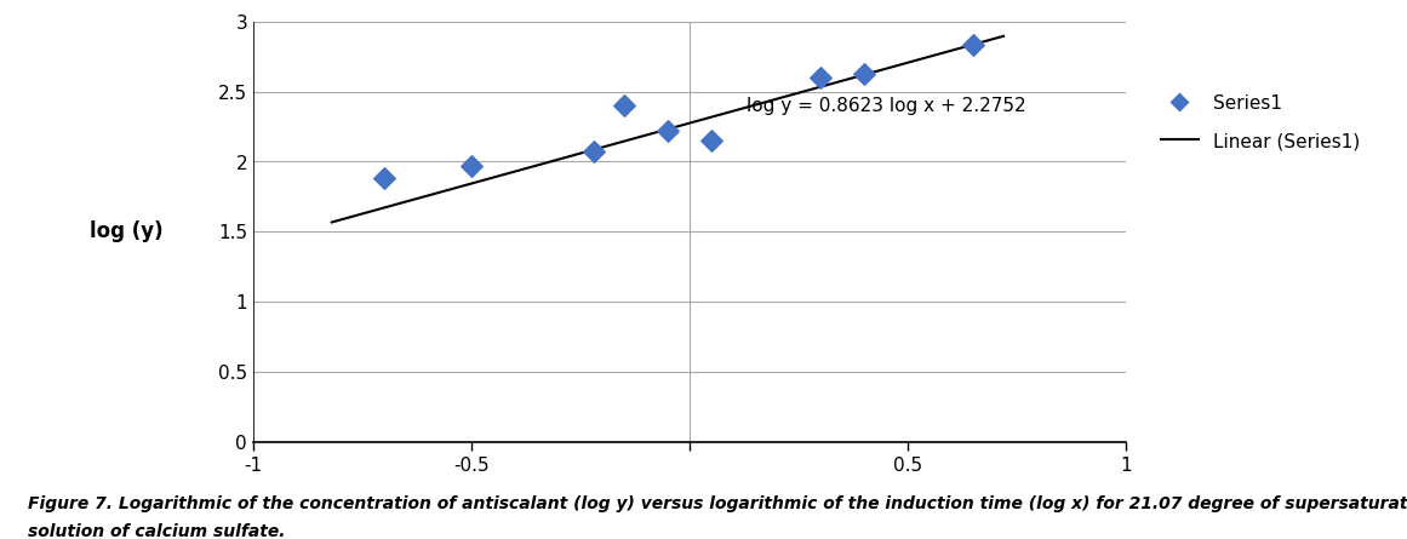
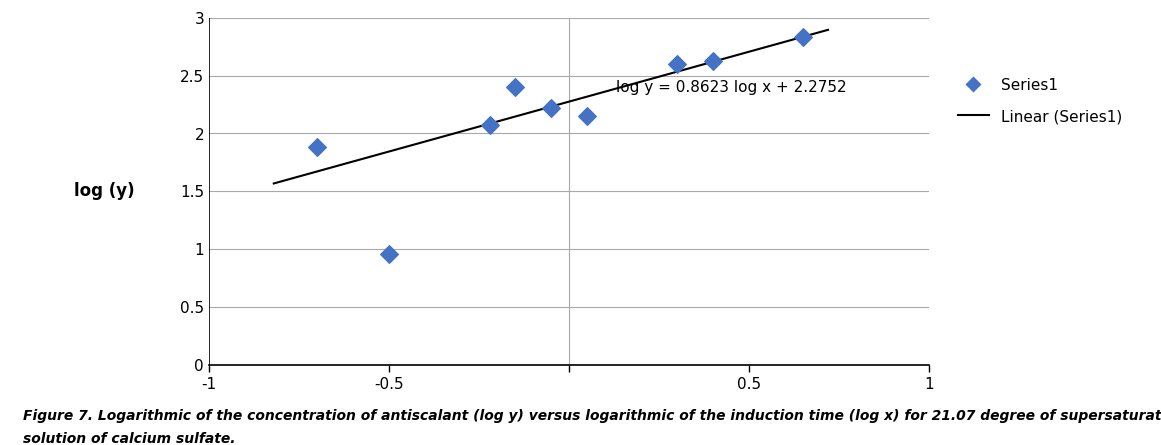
Series1/-0.5: 1.97 -> 0.96
